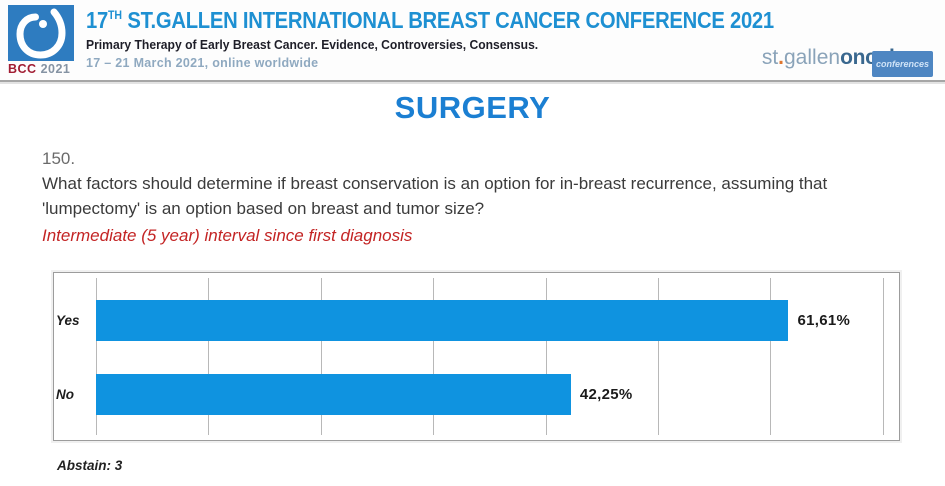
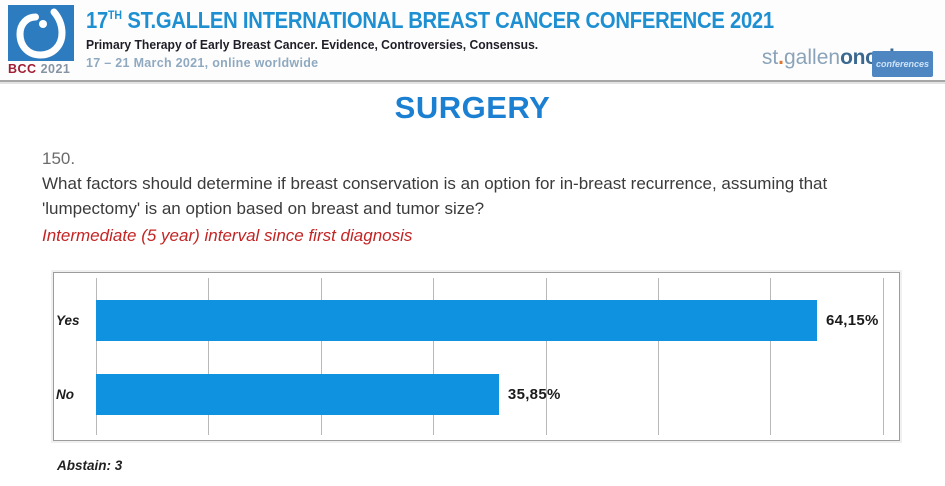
Yes: 61,61% -> 64,15%
No: 42,25% -> 35,85%
